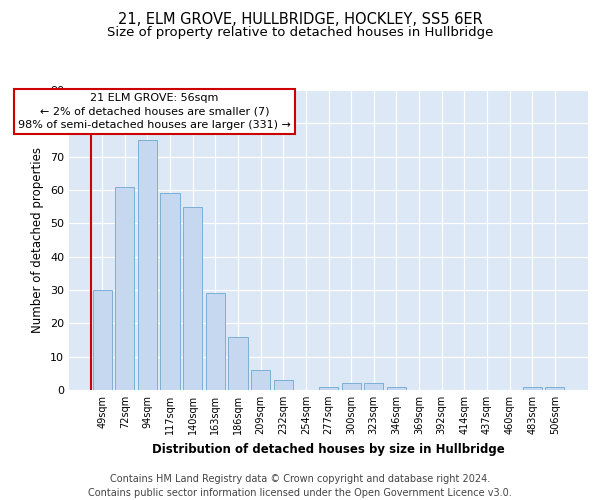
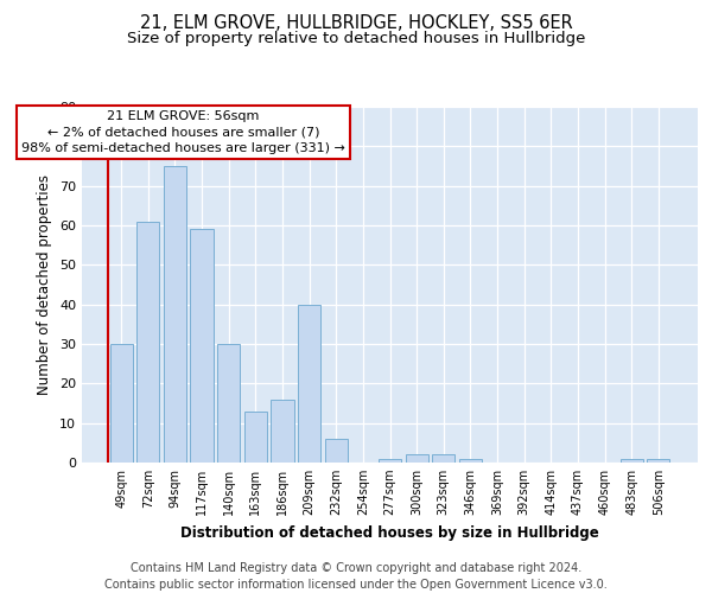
140sqm: 55 -> 30
163sqm: 29 -> 13
209sqm: 6 -> 40
232sqm: 3 -> 6
